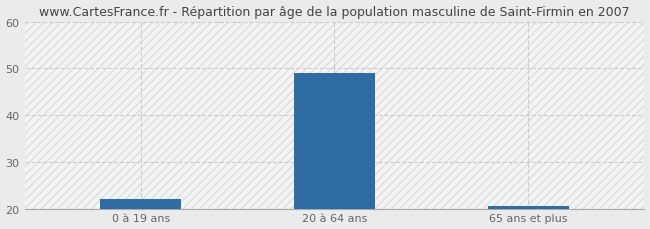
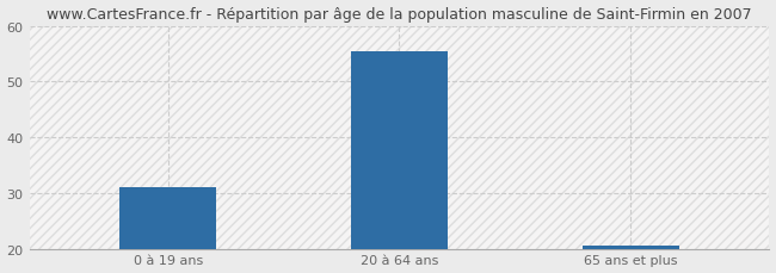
0 à 19 ans: 22.0 -> 31.0
20 à 64 ans: 49.0 -> 55.5
